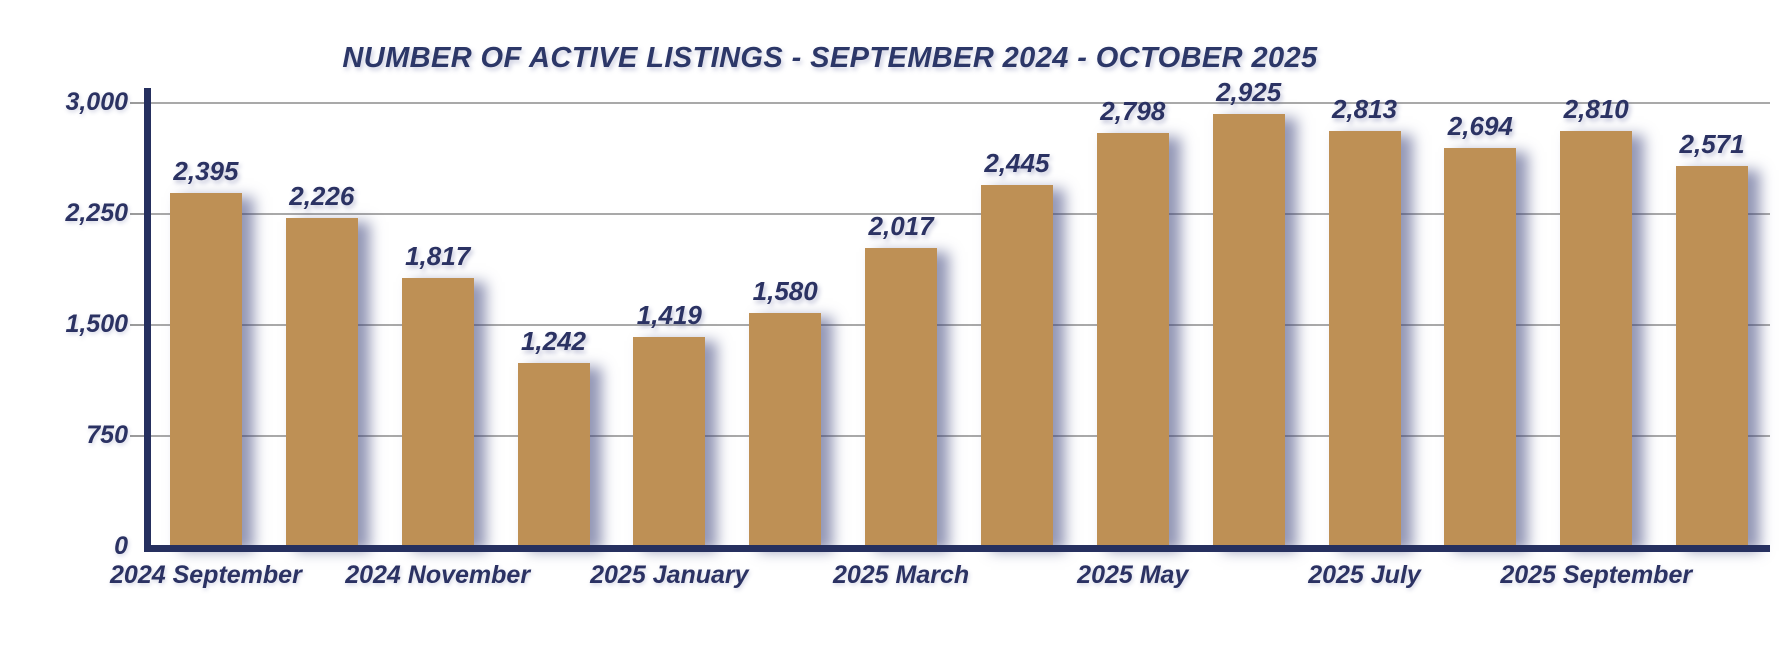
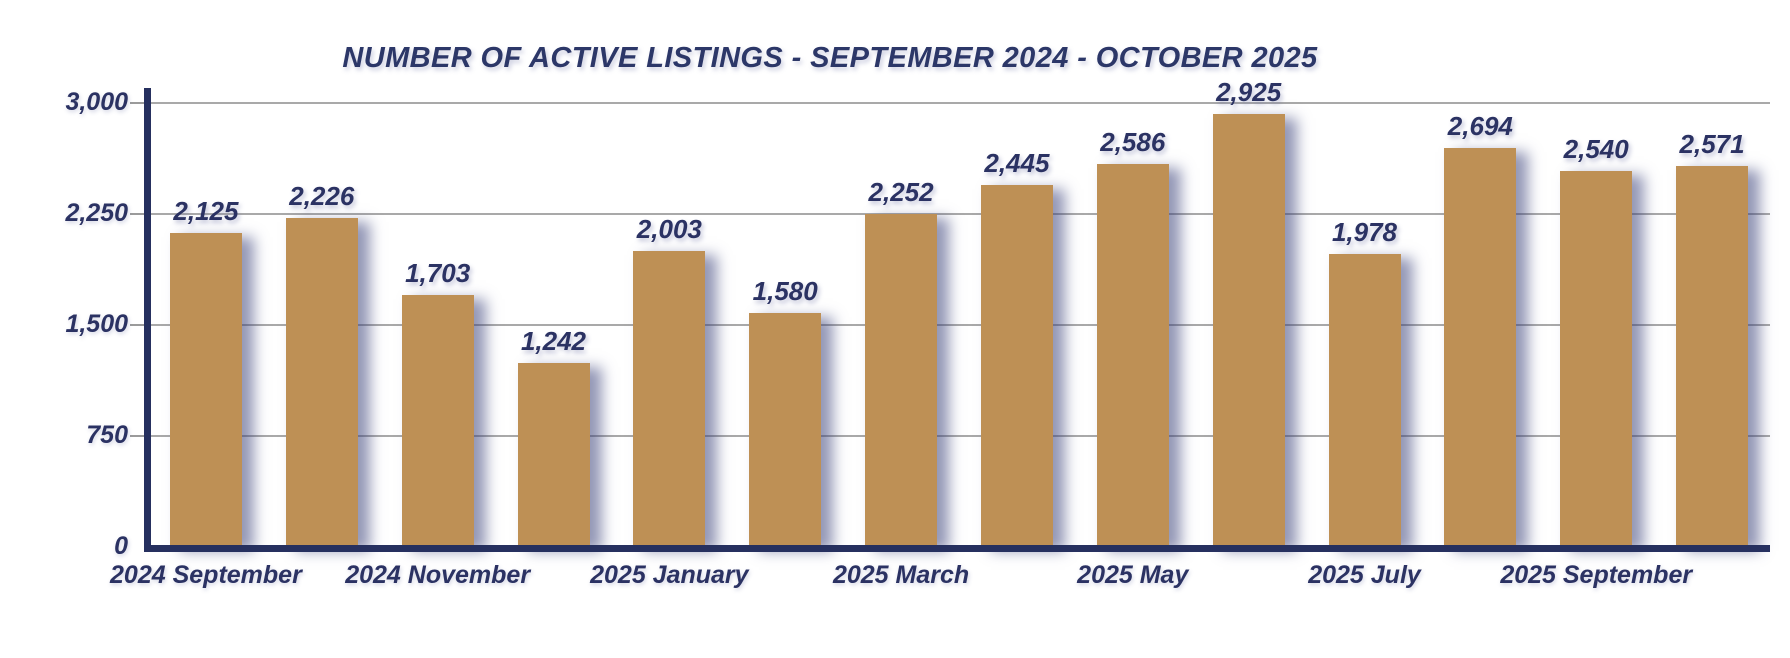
2024 September: 2,395 -> 2,125
2024 November: 1,817 -> 1,703
2025 January: 1,419 -> 2,003
2025 March: 2,017 -> 2,252
2025 May: 2,798 -> 2,586
2025 July: 2,813 -> 1,978
2025 September: 2,810 -> 2,540
